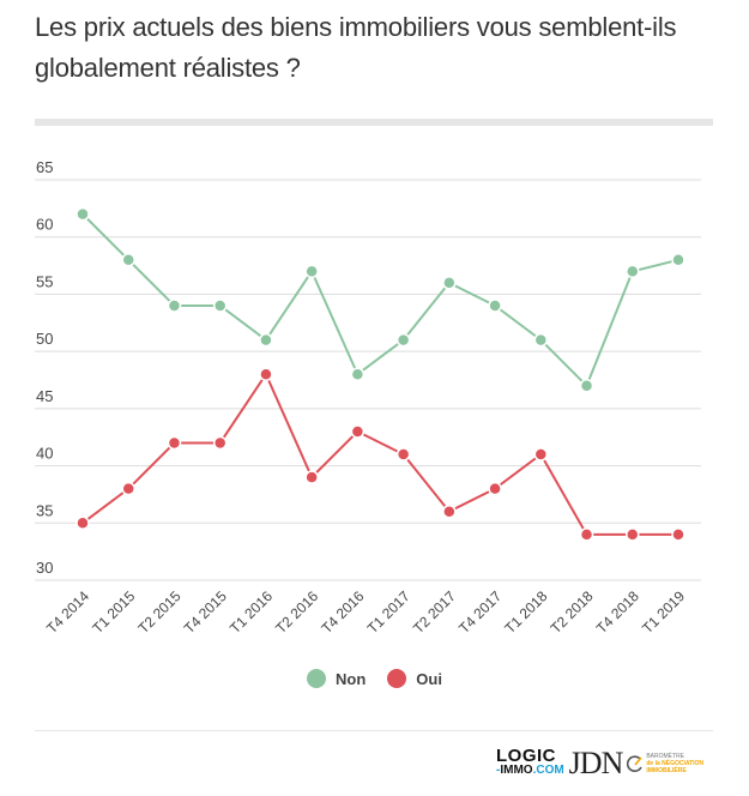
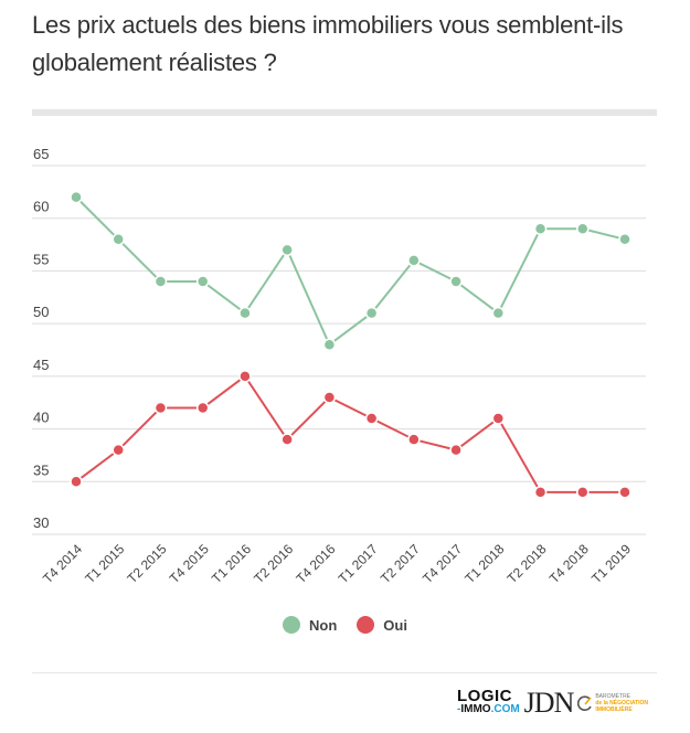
Oui/T1 2016: 48 -> 45
Oui/T2 2017: 36 -> 39
Non/T2 2018: 47 -> 59
Non/T4 2018: 57 -> 59
